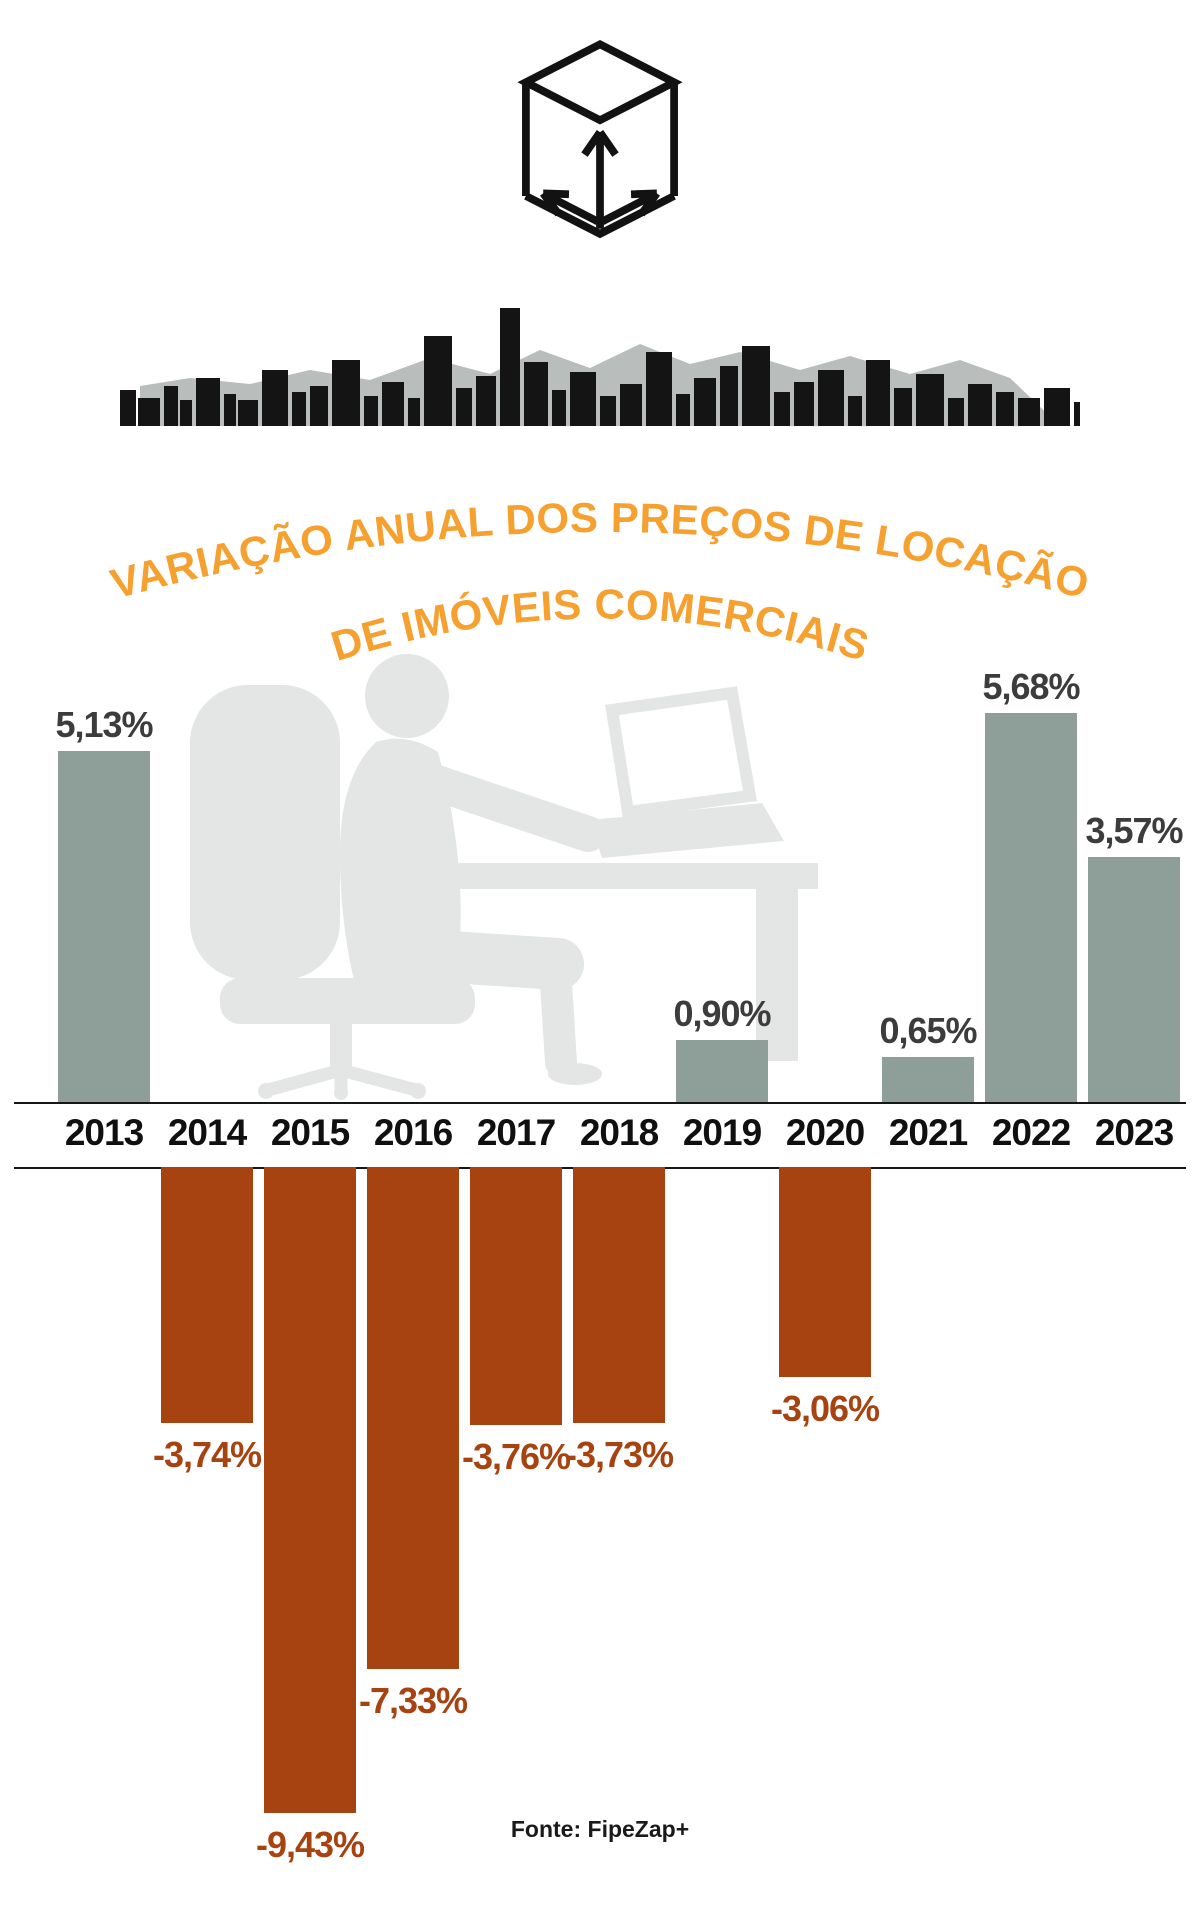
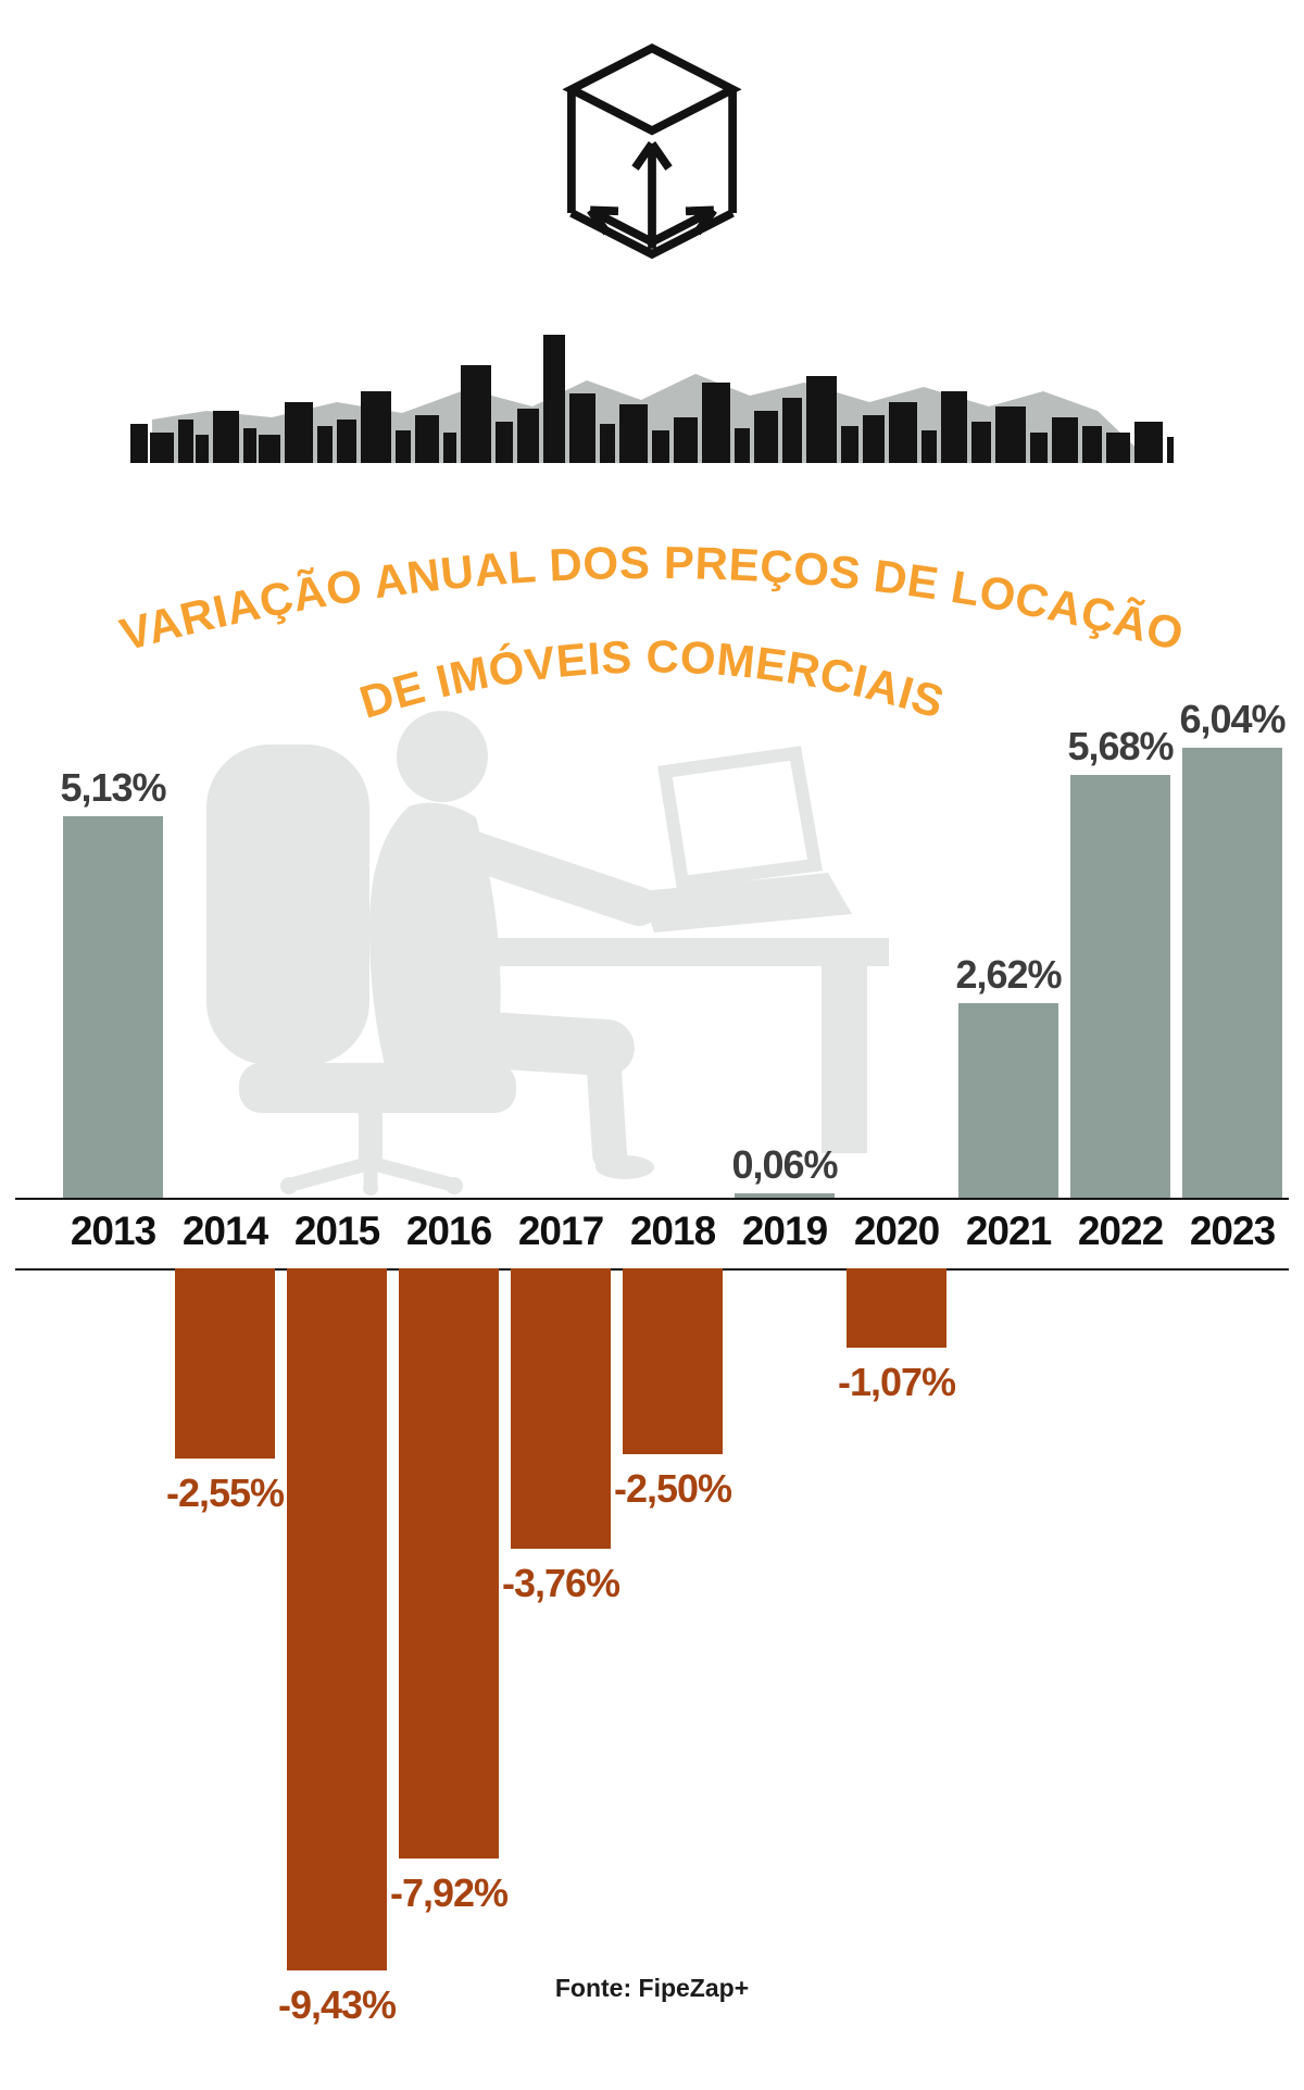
2014: -3,74% -> -2,55%
2016: -7,33% -> -7,92%
2018: -3,73% -> -2,50%
2019: 0,90% -> 0,06%
2020: -3,06% -> -1,07%
2021: 0,65% -> 2,62%
2023: 3,57% -> 6,04%
